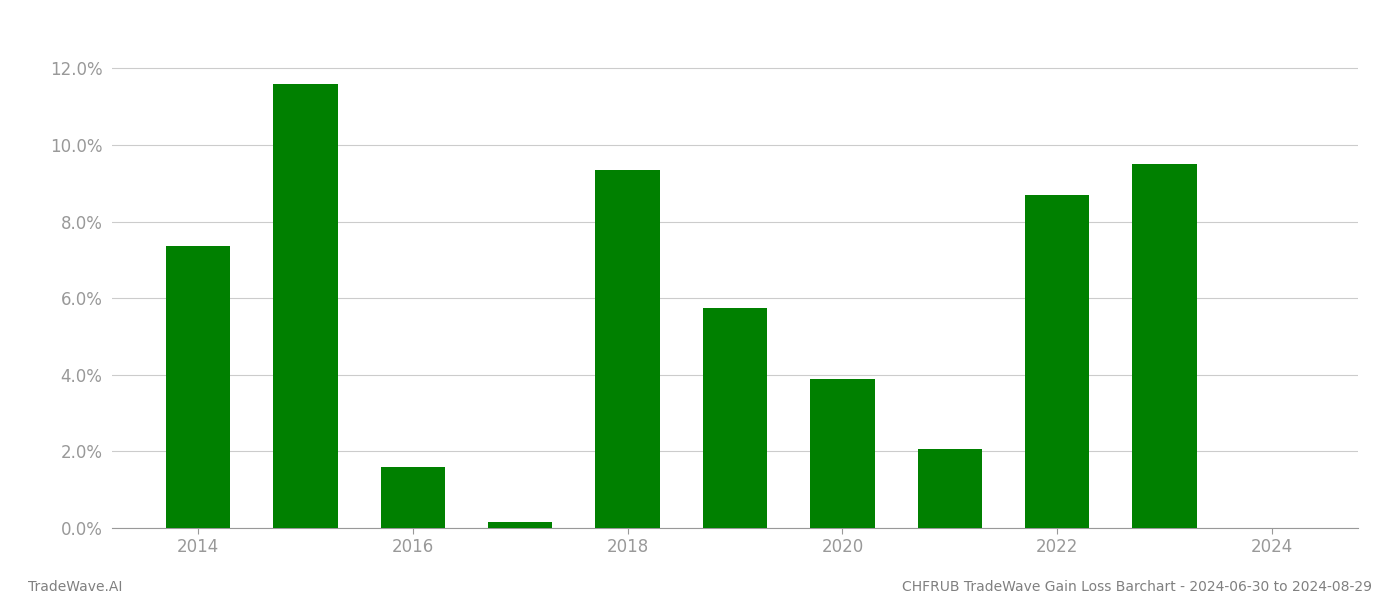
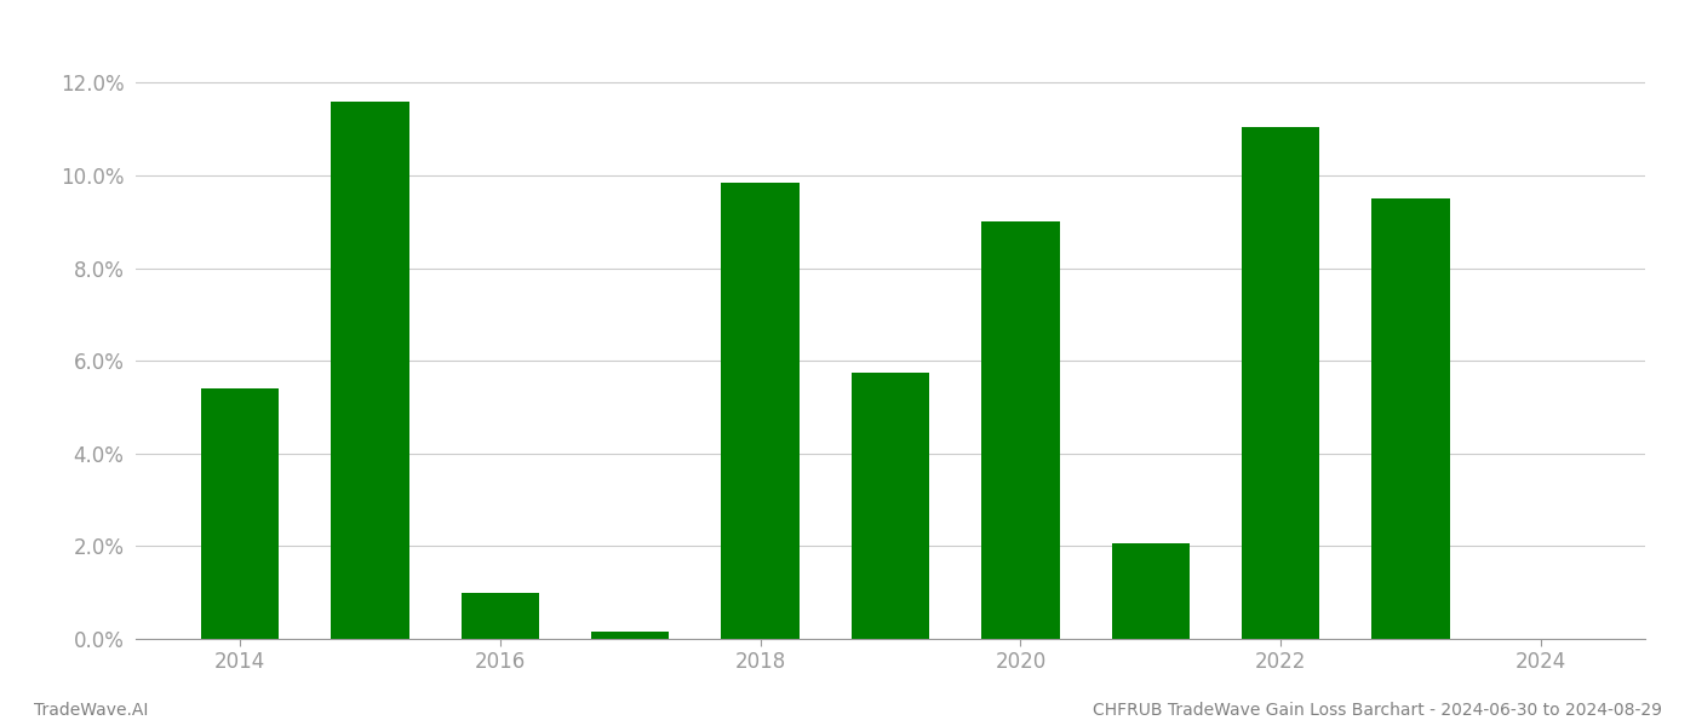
2014: 7.35% -> 5.40%
2016: 1.60% -> 1.00%
2018: 9.35% -> 9.85%
2020: 3.90% -> 9.00%
2022: 8.70% -> 11.05%
